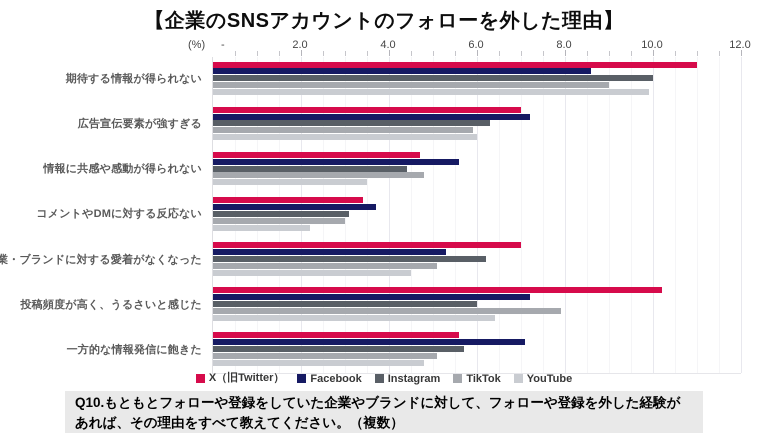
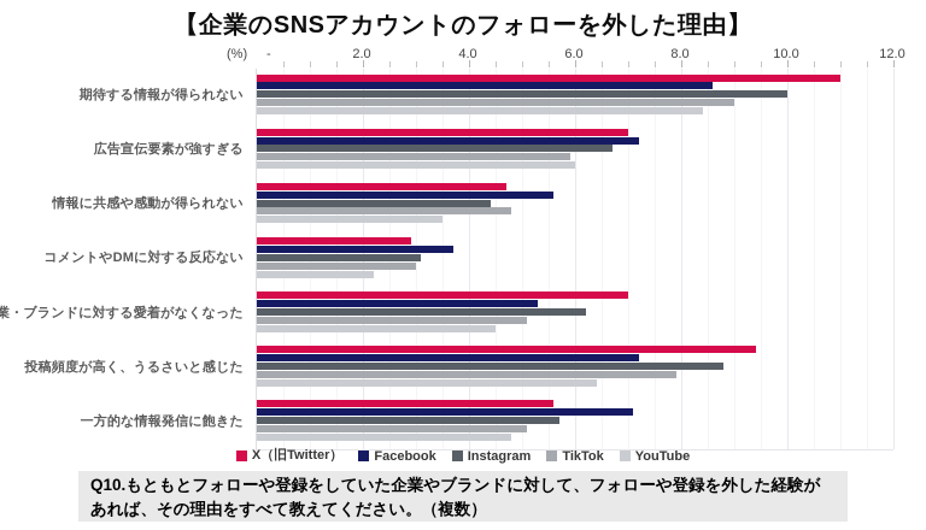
YouTube/期待する情報が得られない: 9.9 -> 8.4
Instagram/広告宣伝要素が強すぎる: 6.3 -> 6.7
X（旧Twitter）/コメントやDMに対する反応ない: 3.4 -> 2.9
X（旧Twitter）/投稿頻度が高く、うるさいと感じた: 10.2 -> 9.4
Instagram/投稿頻度が高く、うるさいと感じた: 6.0 -> 8.8
